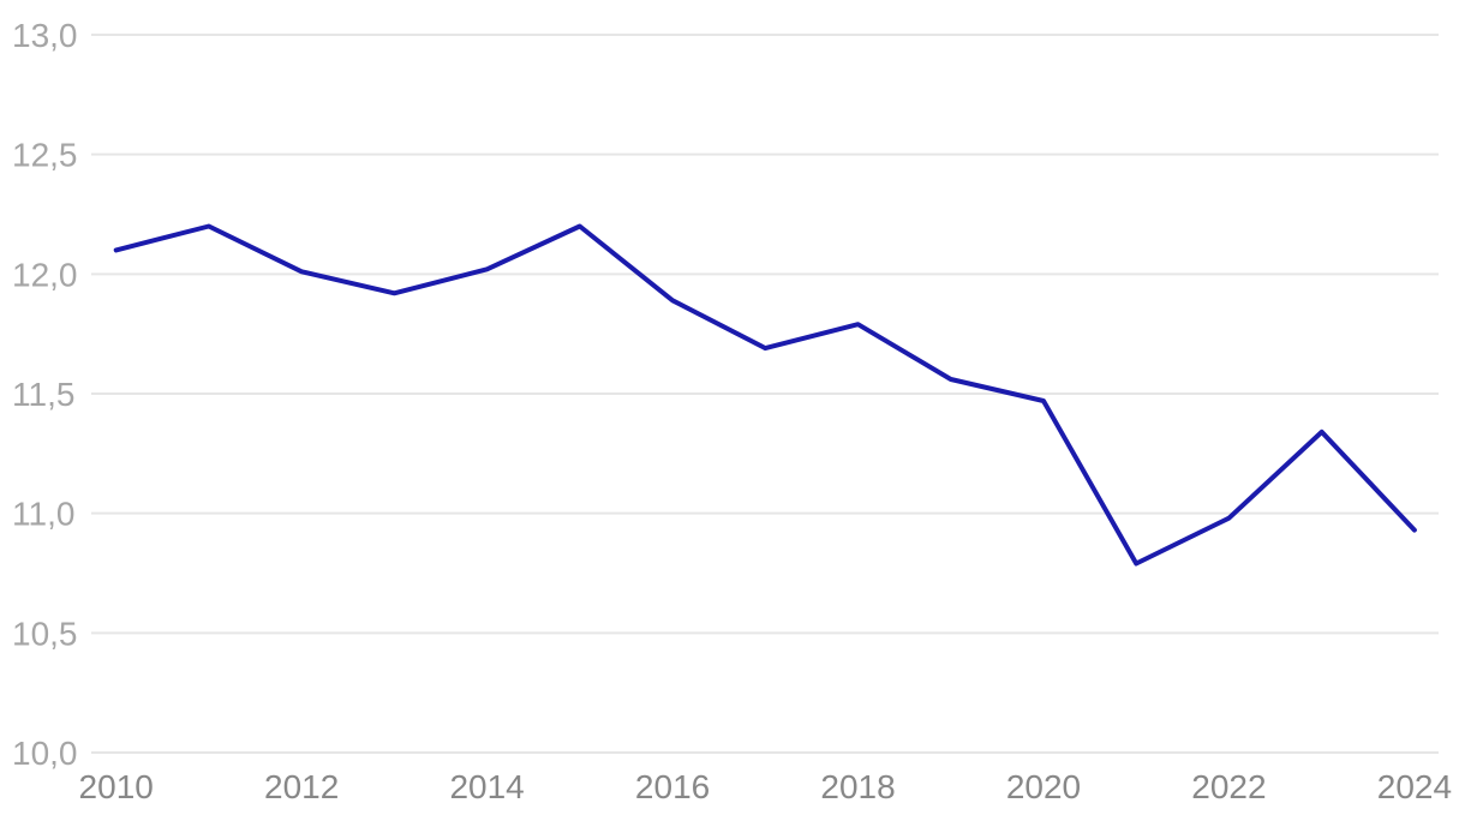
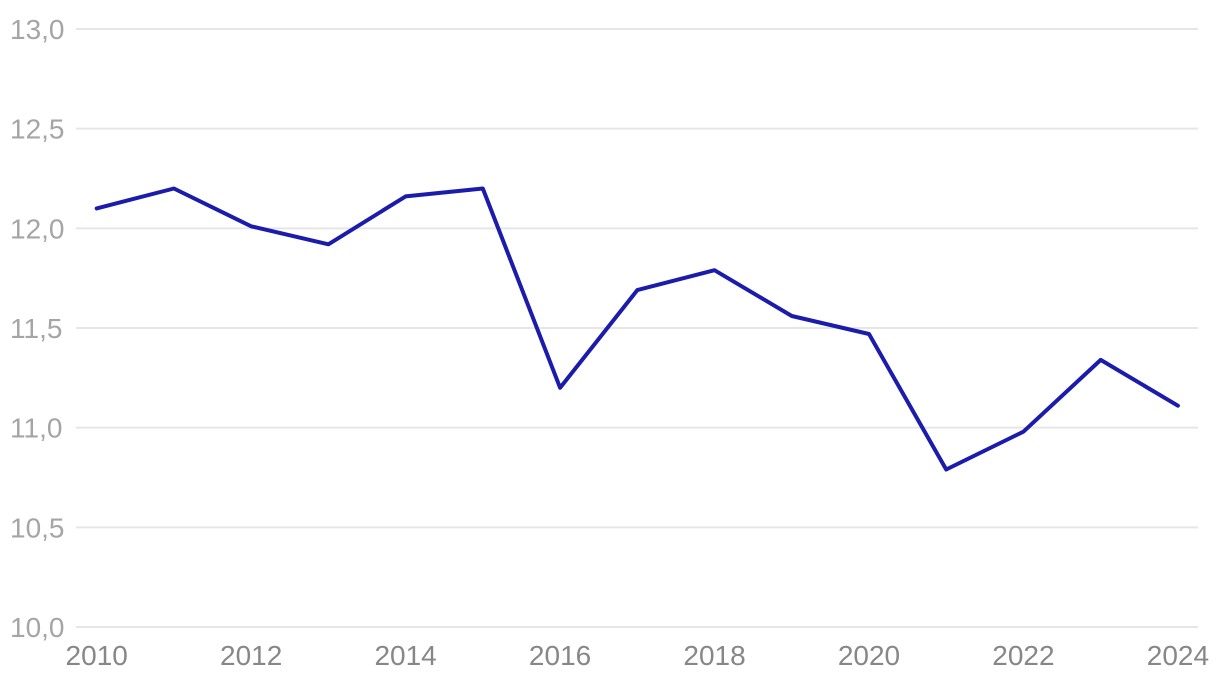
2014: 12,02 -> 12,16
2016: 11,89 -> 11,20
2024: 10,93 -> 11,11
